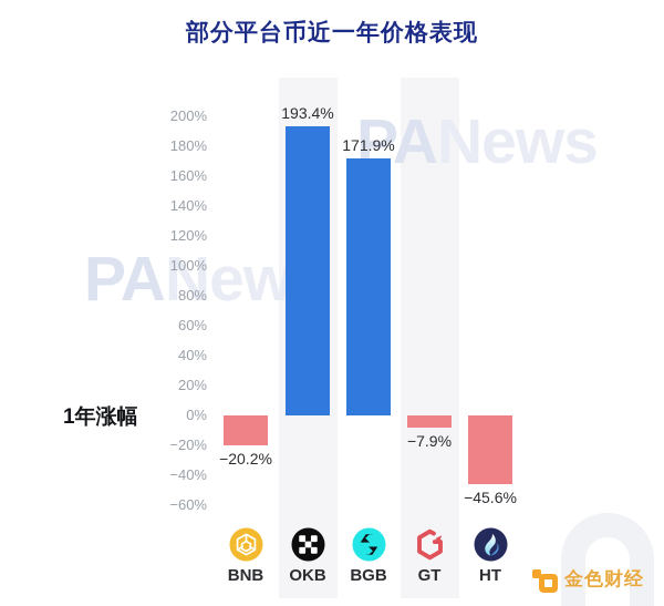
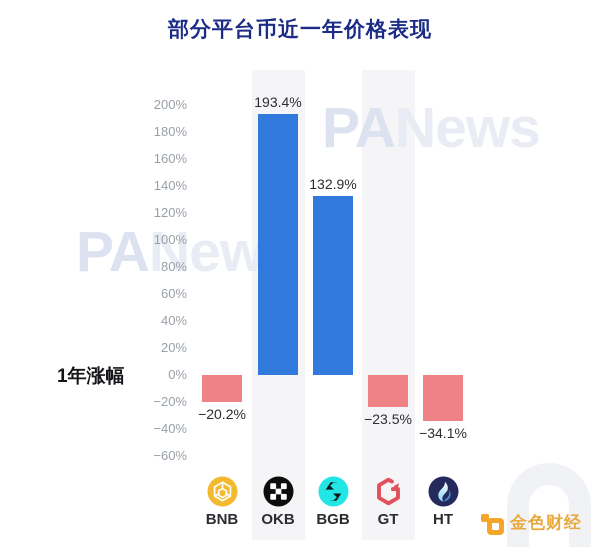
BGB: 171.9% -> 132.9%
GT: −7.9% -> −23.5%
HT: −45.6% -> −34.1%
